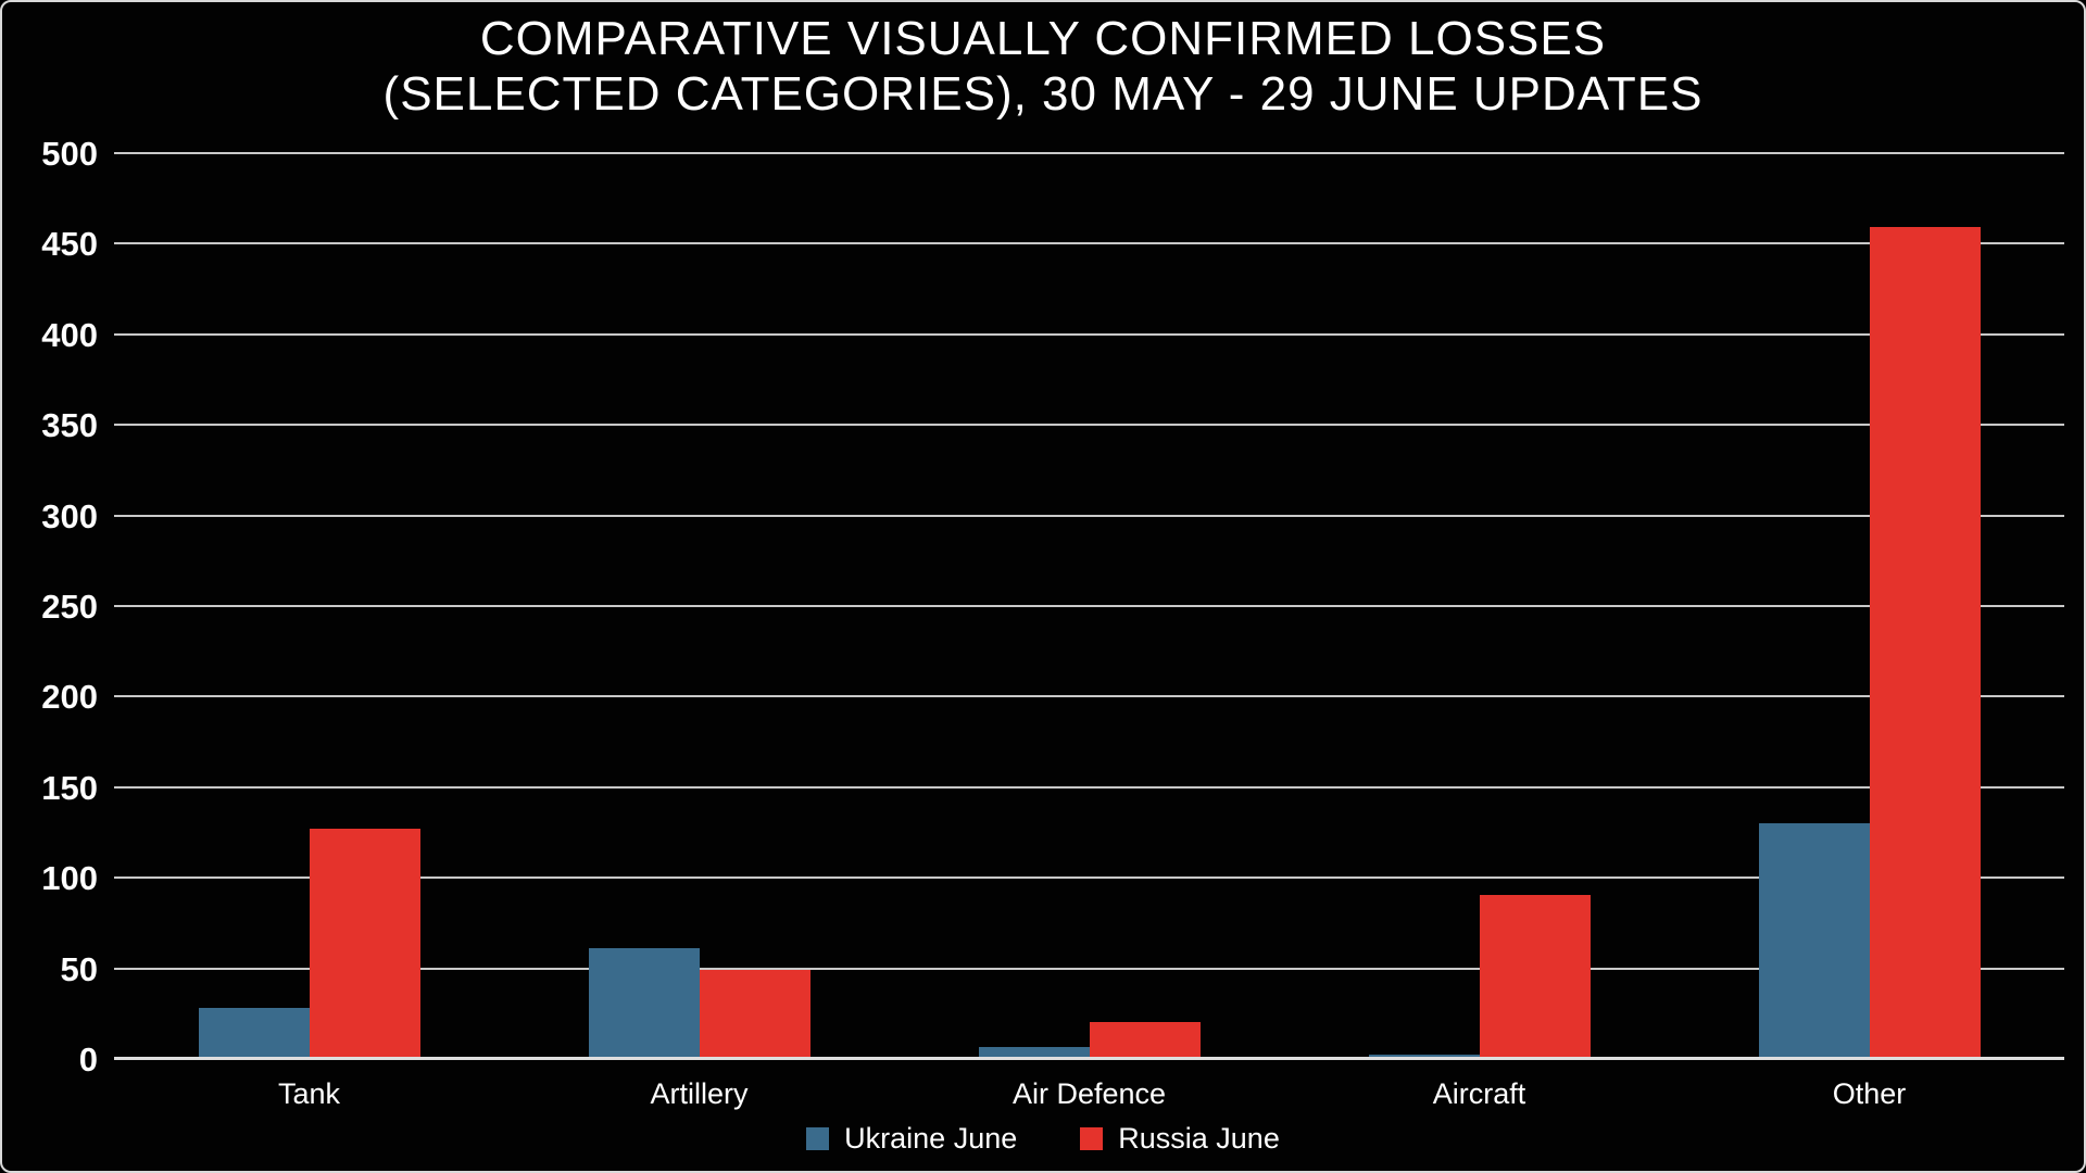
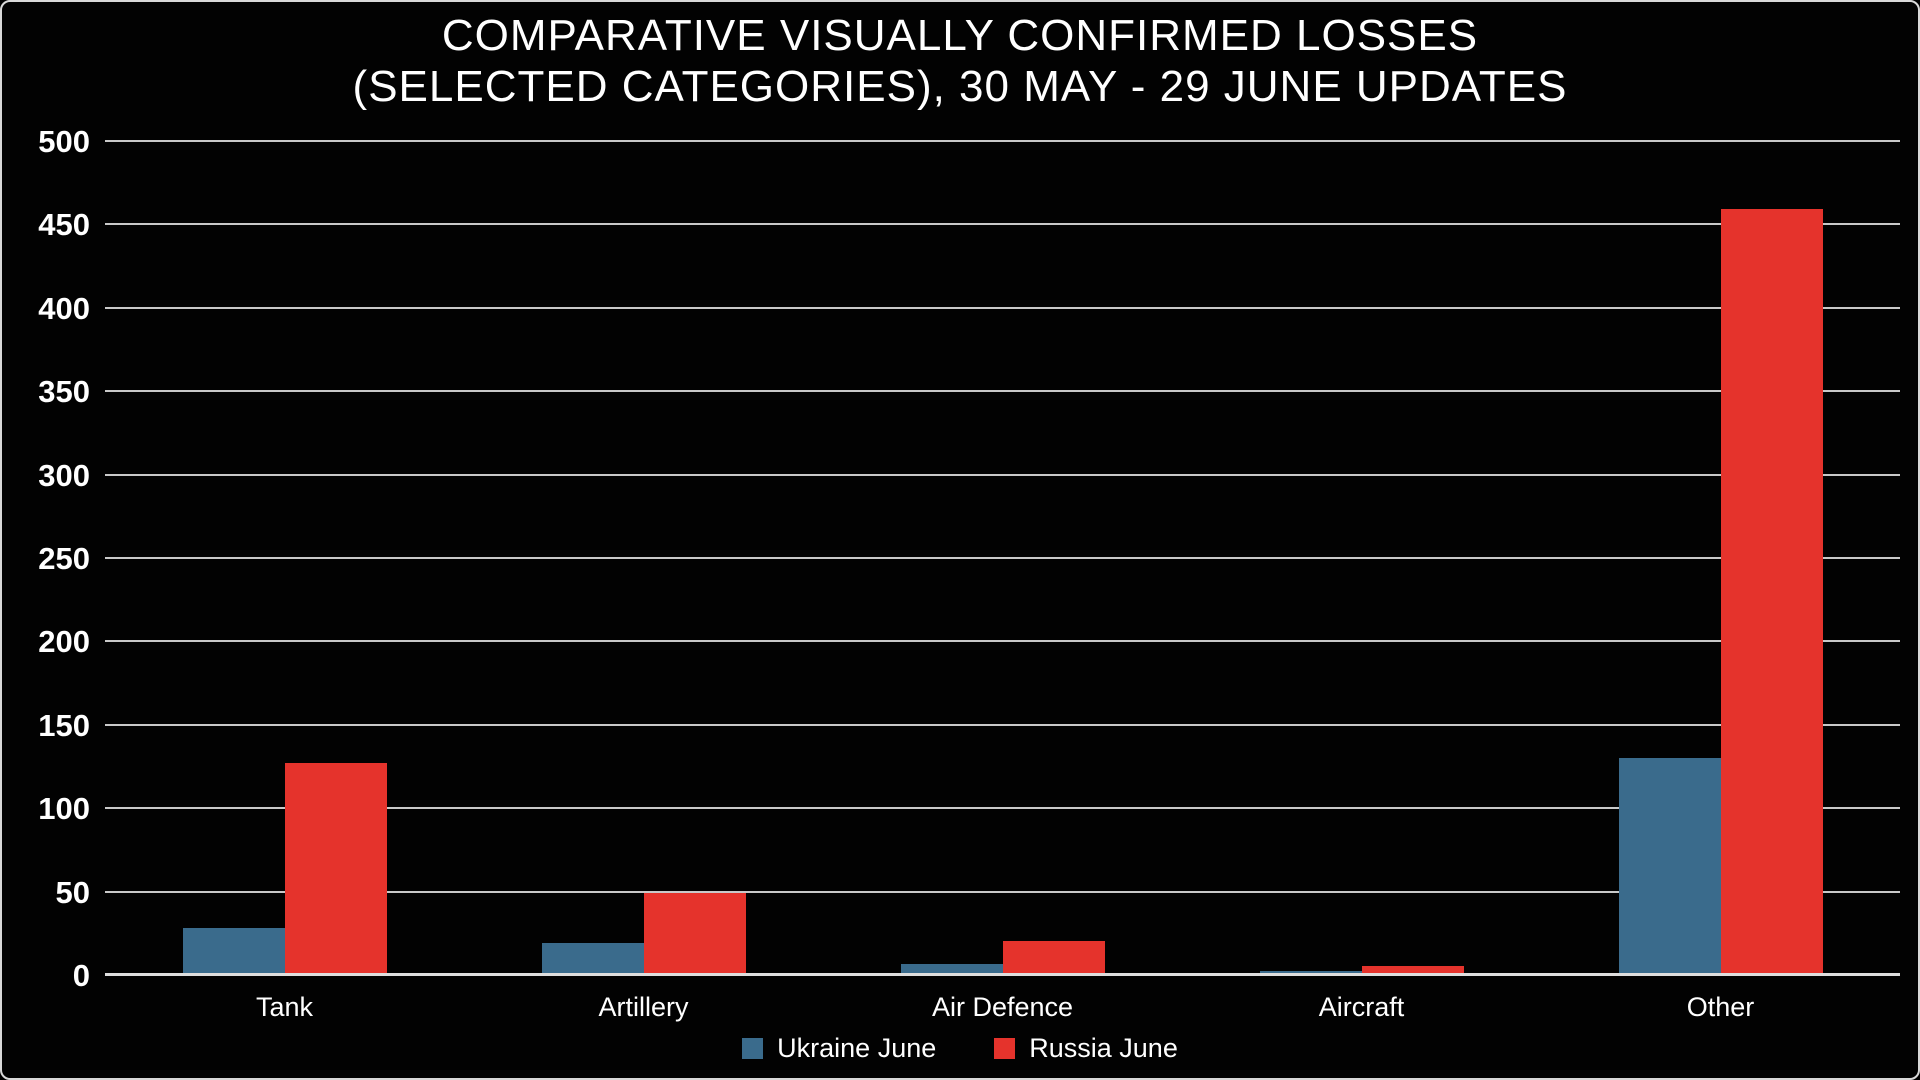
Ukraine June/Artillery: 62 -> 20
Russia June/Aircraft: 91 -> 6
